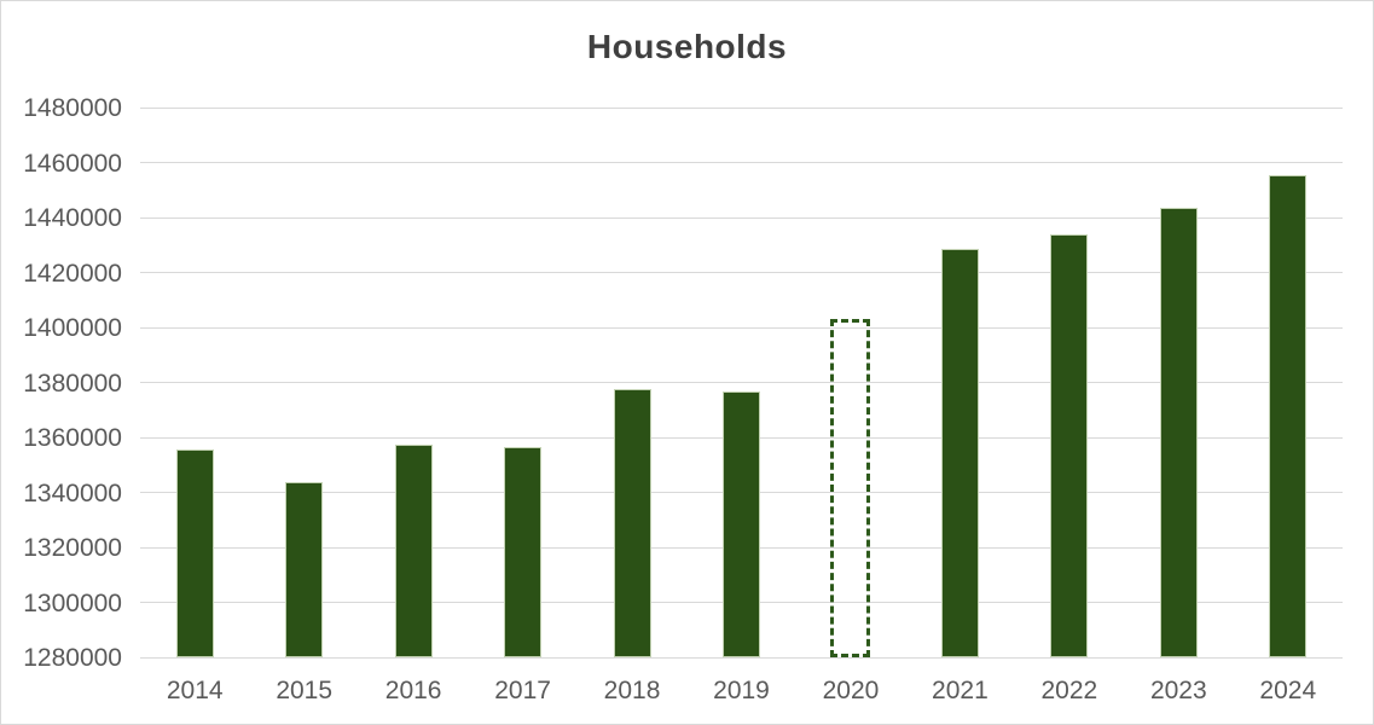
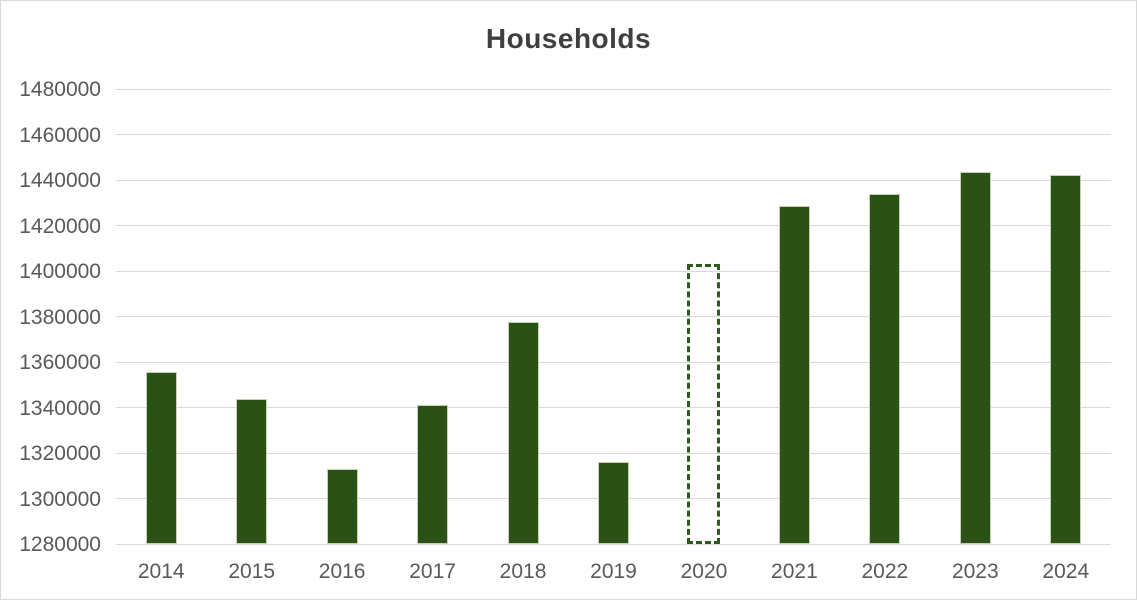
2016: 1357000 -> 1313000
2017: 1356000 -> 1341000
2019: 1377000 -> 1316000
2024: 1456000 -> 1442000
